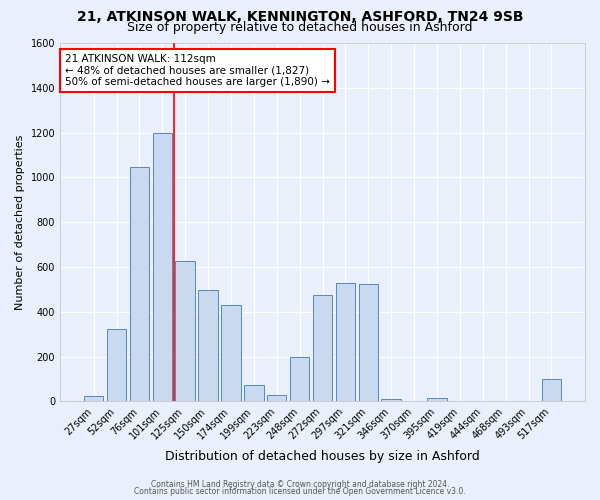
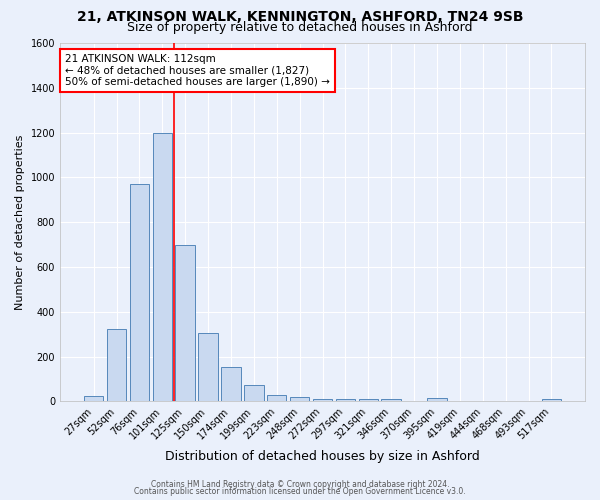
76sqm: 1045 -> 970
125sqm: 625 -> 700
150sqm: 495 -> 305
174sqm: 430 -> 155
248sqm: 200 -> 20
272sqm: 475 -> 10
297sqm: 530 -> 10
321sqm: 525 -> 10
517sqm: 100 -> 10
